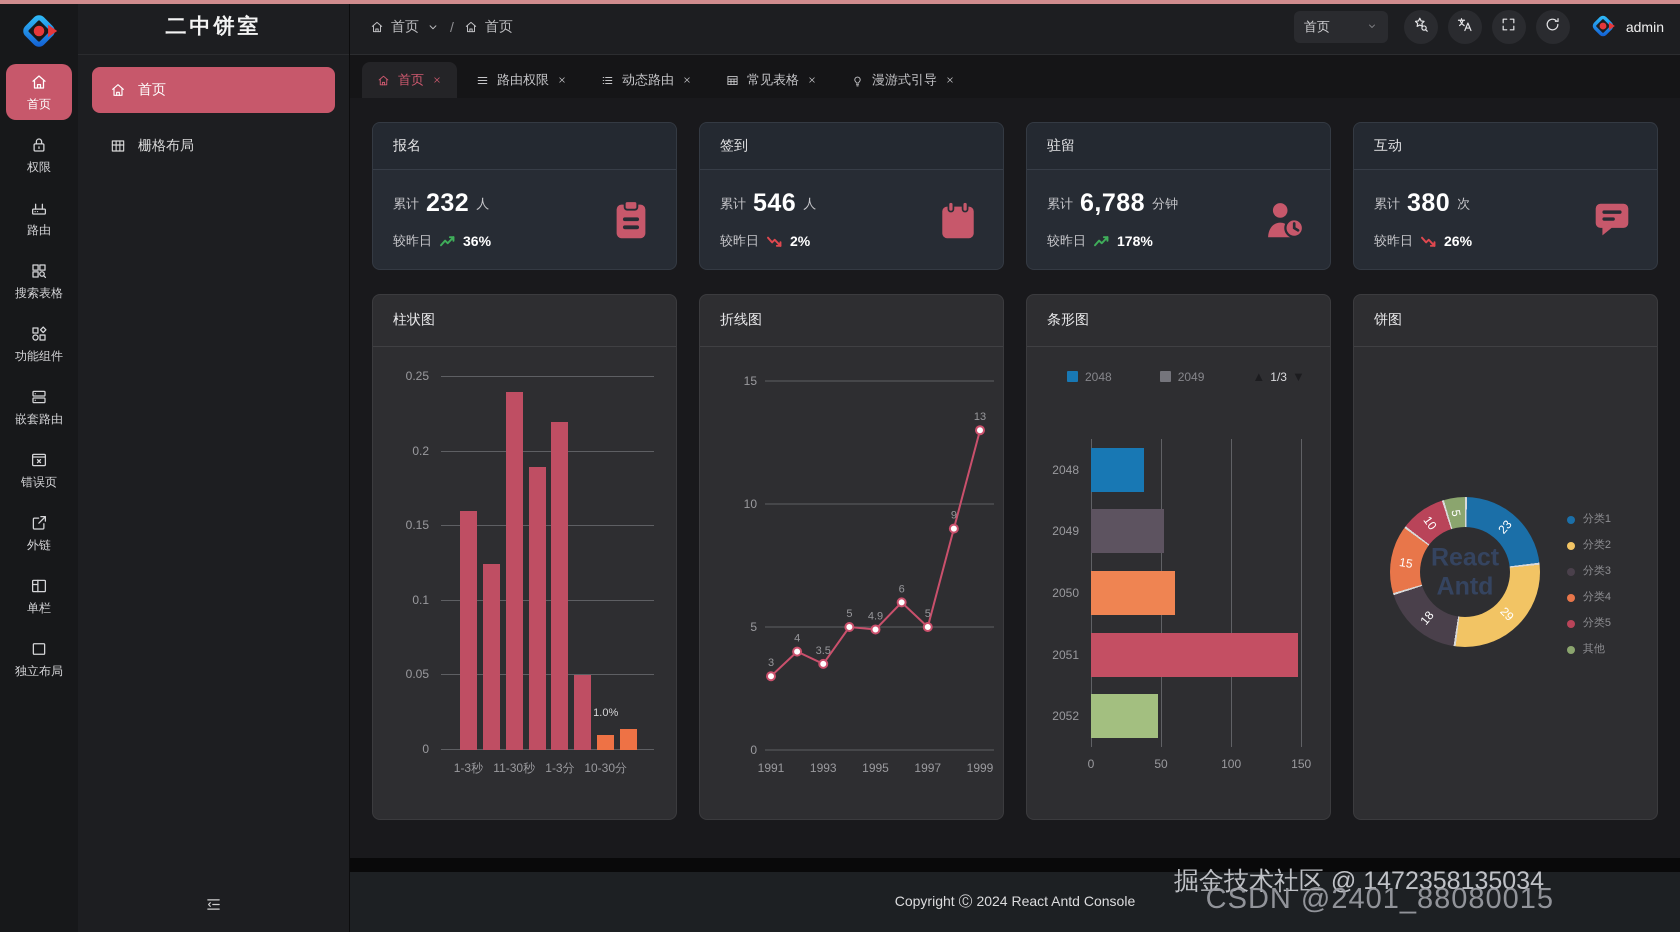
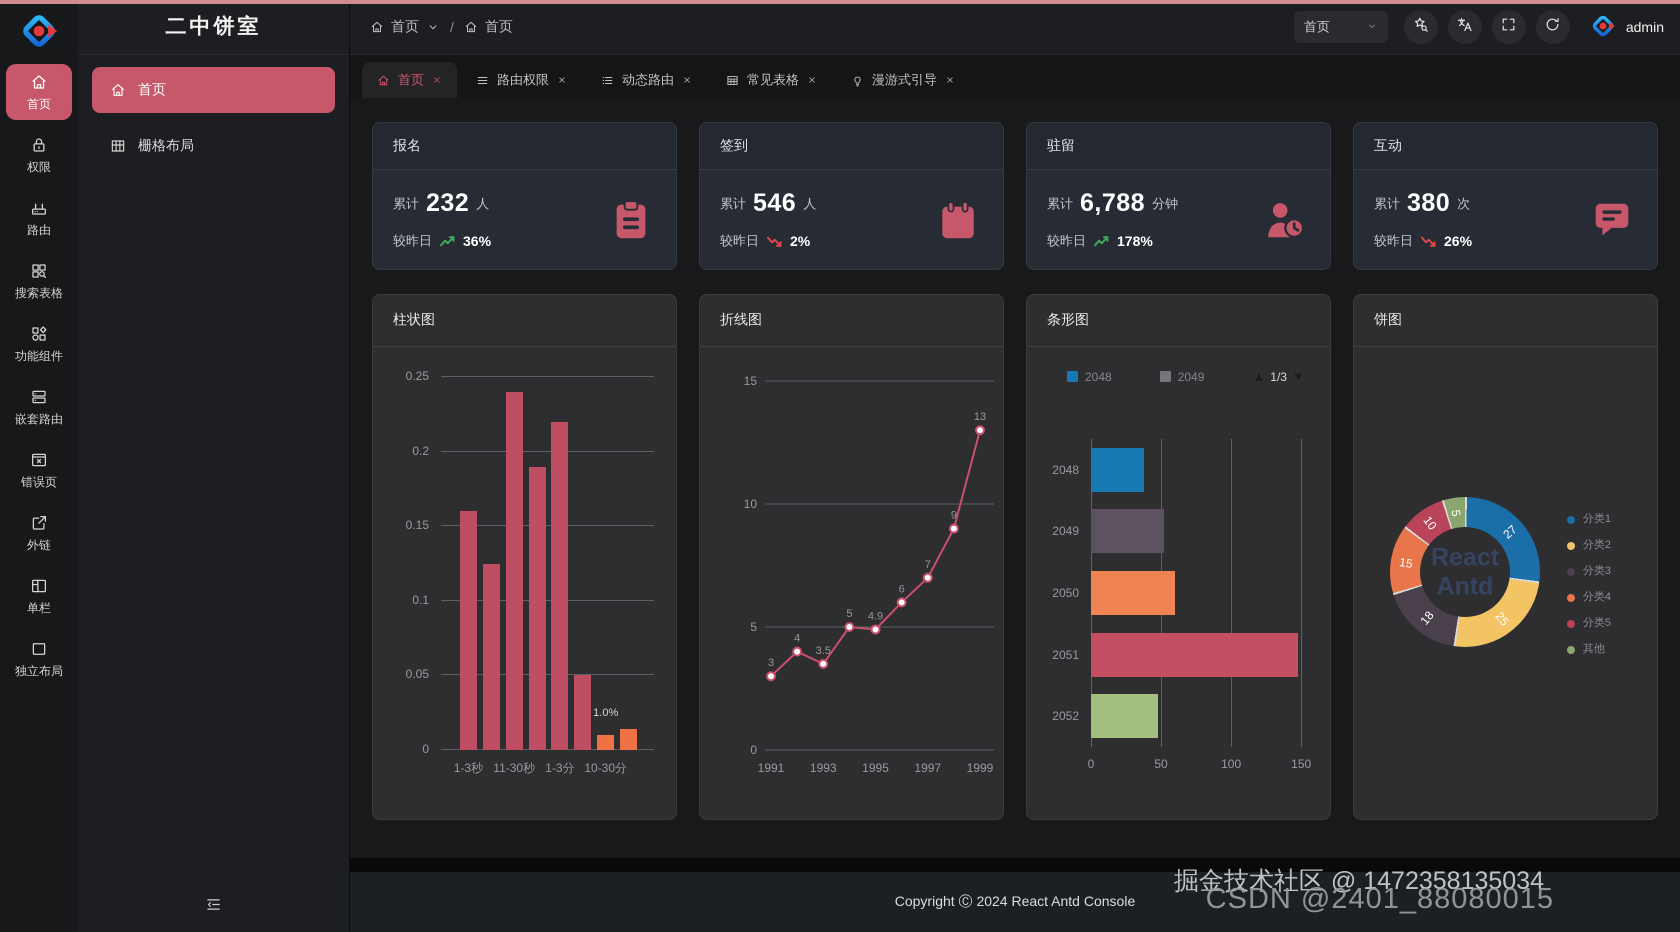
折线图/1997: 5 -> 7
饼图/分类1: 23 -> 27
饼图/分类2: 29 -> 25
